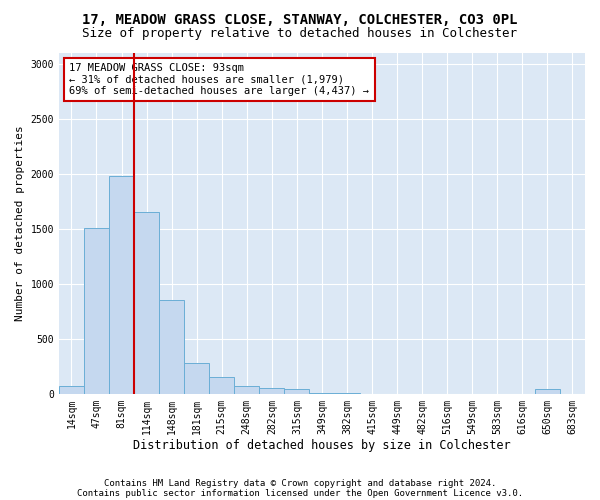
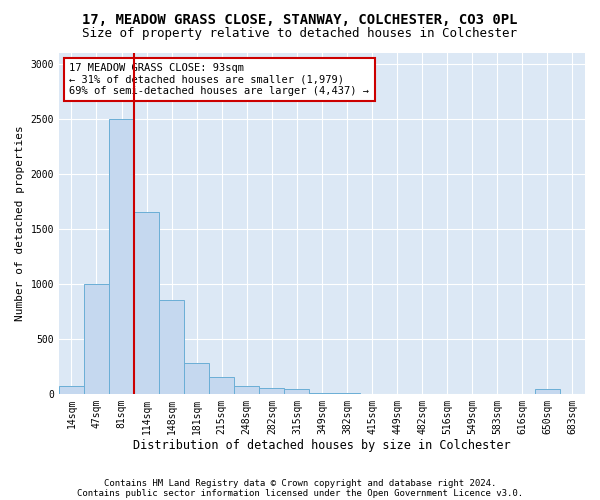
47sqm: 1510 -> 1000
81sqm: 1980 -> 2500
